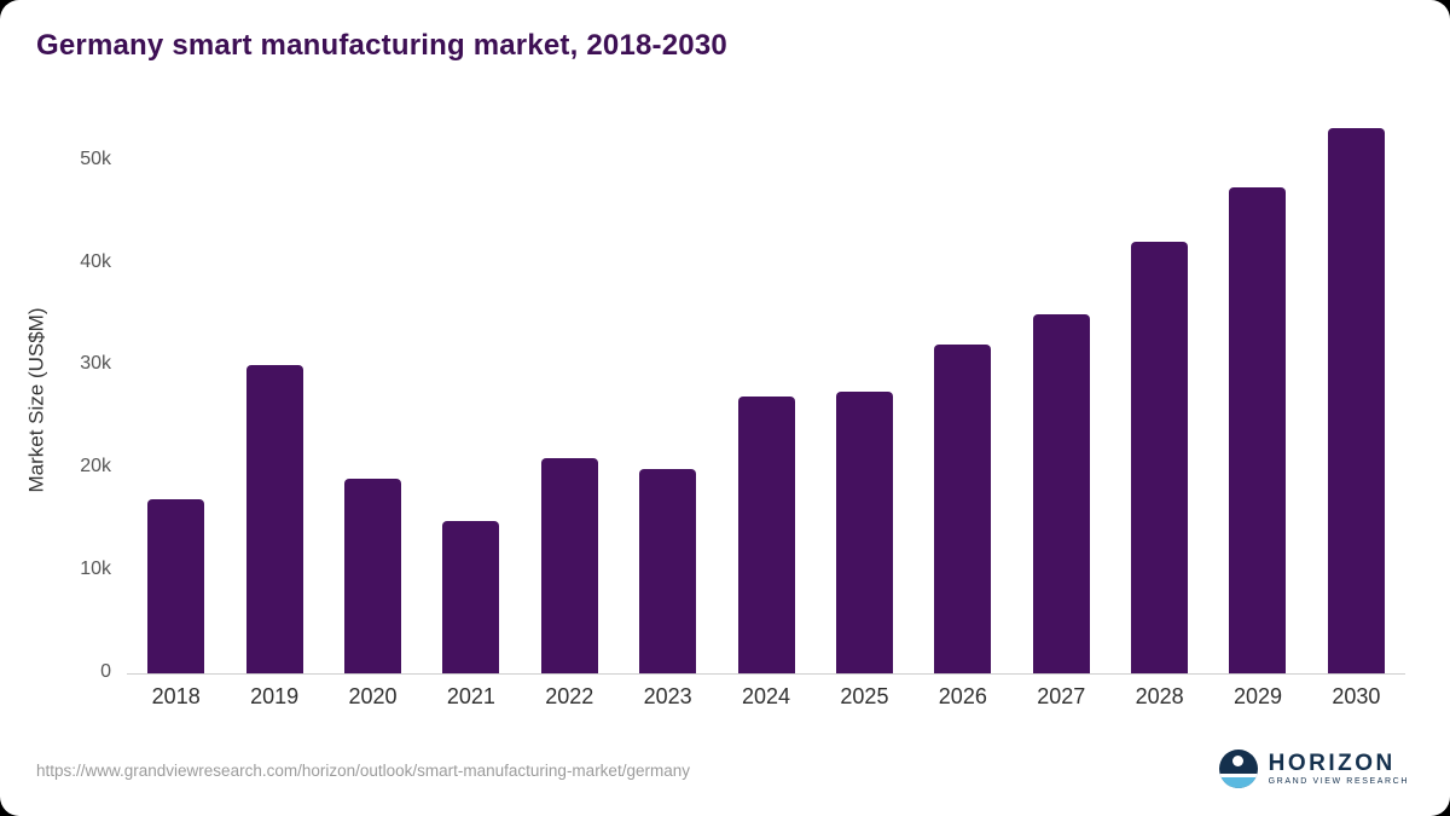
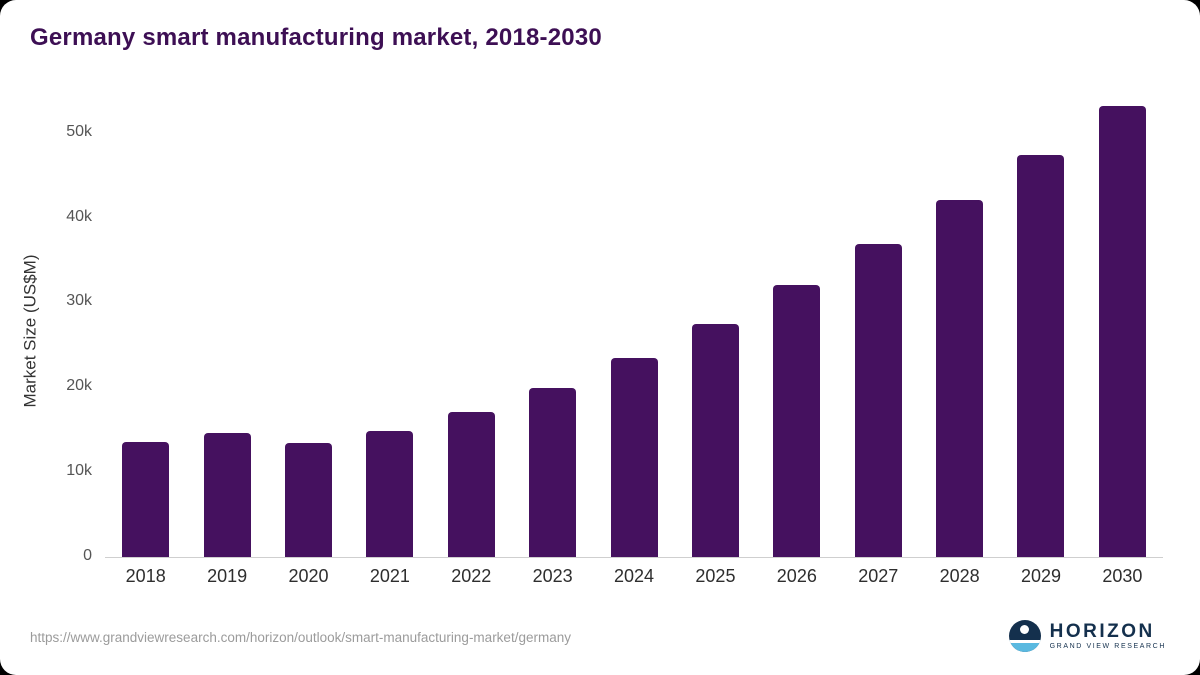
2018: 17k -> 14k
2019: 30k -> 15k
2020: 19k -> 13k
2022: 21k -> 17k
2024: 27k -> 23k
2027: 35k -> 37k
